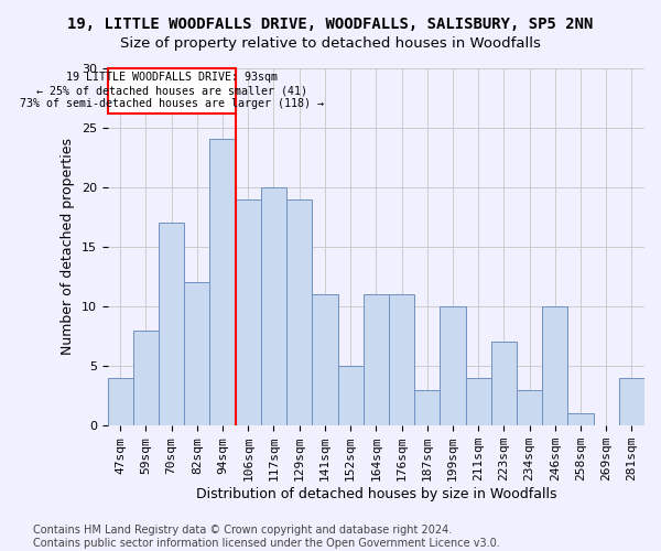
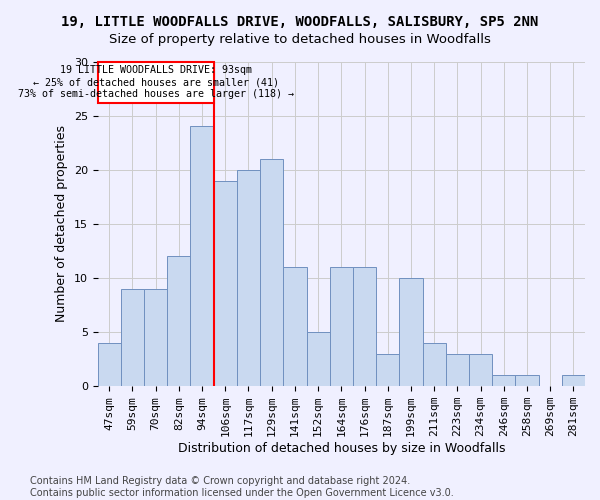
59sqm: 8 -> 9
70sqm: 17 -> 9
129sqm: 19 -> 21
223sqm: 7 -> 3
246sqm: 10 -> 1
281sqm: 4 -> 1
